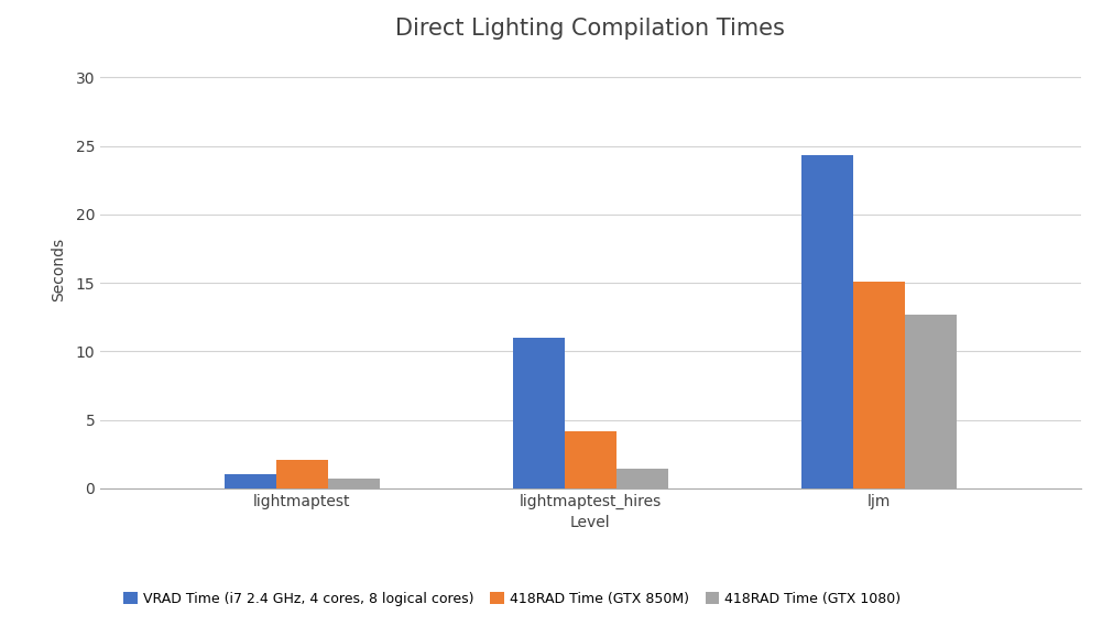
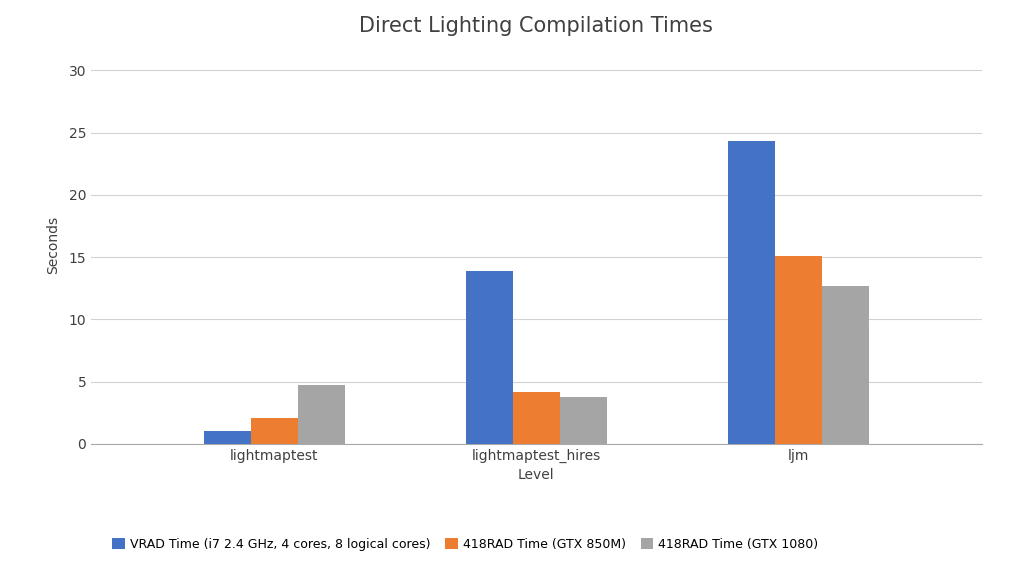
418RAD Time (GTX 1080)/lightmaptest: 0.7 -> 4.7
VRAD Time (i7 2.4 GHz, 4 cores, 8 logical cores)/lightmaptest_hires: 11.0 -> 13.9
418RAD Time (GTX 1080)/lightmaptest_hires: 1.4 -> 3.8
